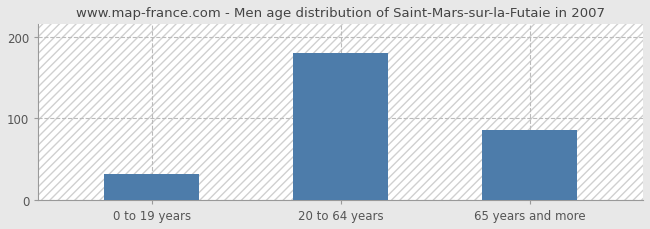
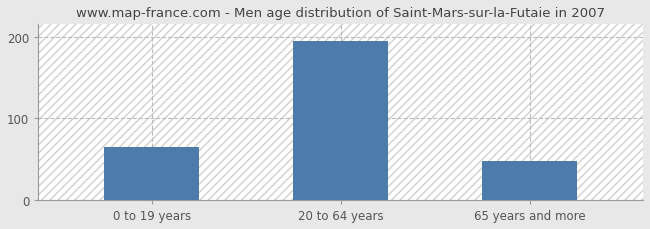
0 to 19 years: 32 -> 65
20 to 64 years: 180 -> 194
65 years and more: 86 -> 48
